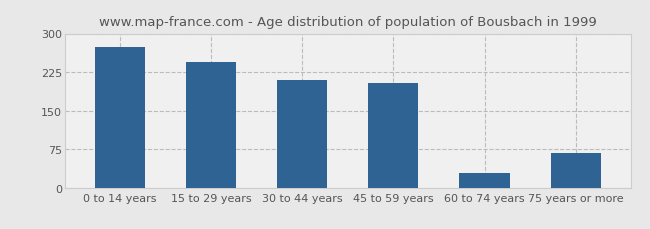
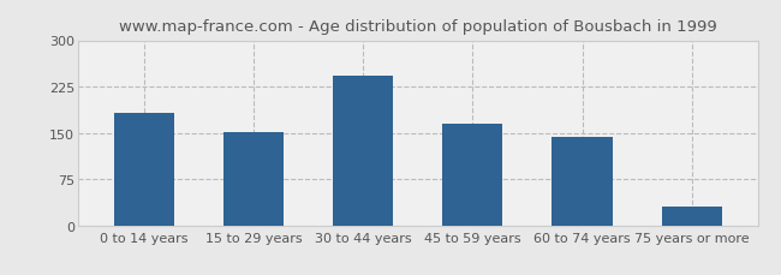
0 to 14 years: 274 -> 183
15 to 29 years: 244 -> 152
30 to 44 years: 210 -> 242
45 to 59 years: 204 -> 165
60 to 74 years: 28 -> 143
75 years or more: 68 -> 30
